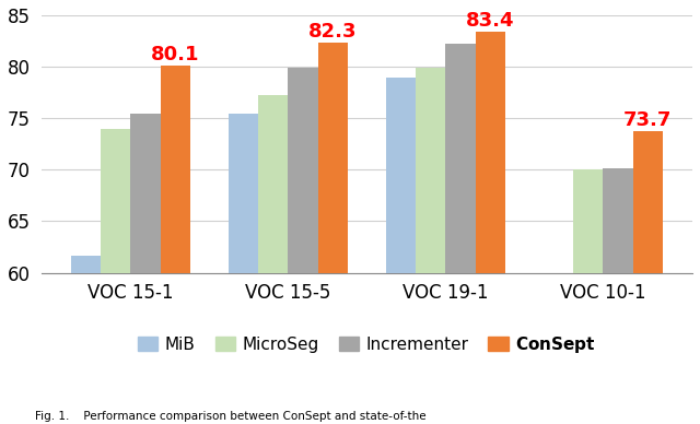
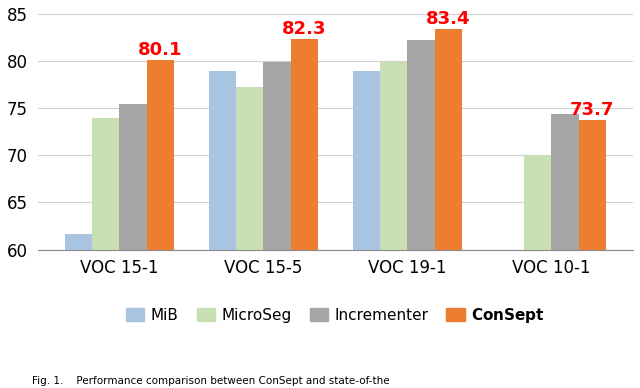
MiB/VOC 15-5: 75.5 -> 79.0
Incrementer/VOC 10-1: 70.1 -> 74.4
